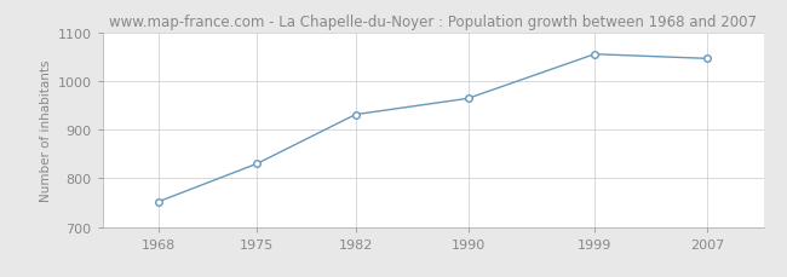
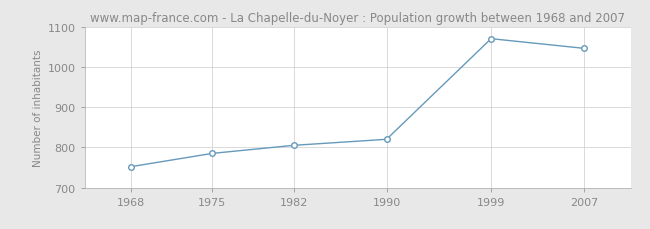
1975: 830 -> 785
1982: 931 -> 805
1990: 964 -> 820
1999: 1055 -> 1070
